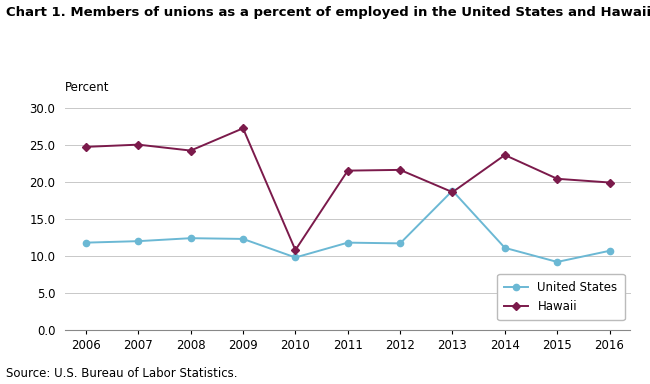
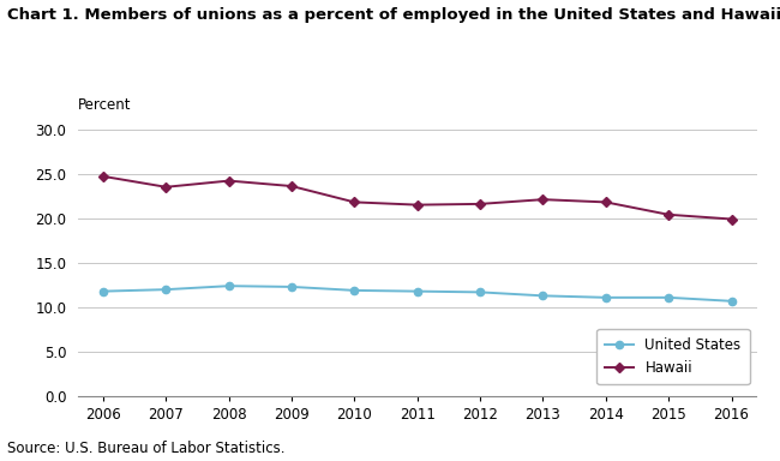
Hawaii/2007: 25.0 -> 23.5
Hawaii/2009: 27.2 -> 23.6
United States/2010: 9.8 -> 11.9
Hawaii/2010: 10.8 -> 21.8
United States/2013: 18.8 -> 11.3
Hawaii/2013: 18.6 -> 22.1
Hawaii/2014: 23.6 -> 21.8
United States/2015: 9.2 -> 11.1
